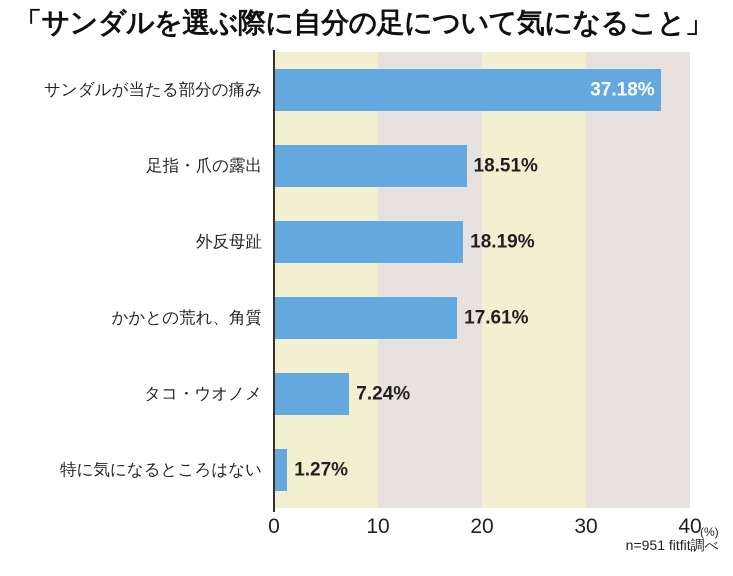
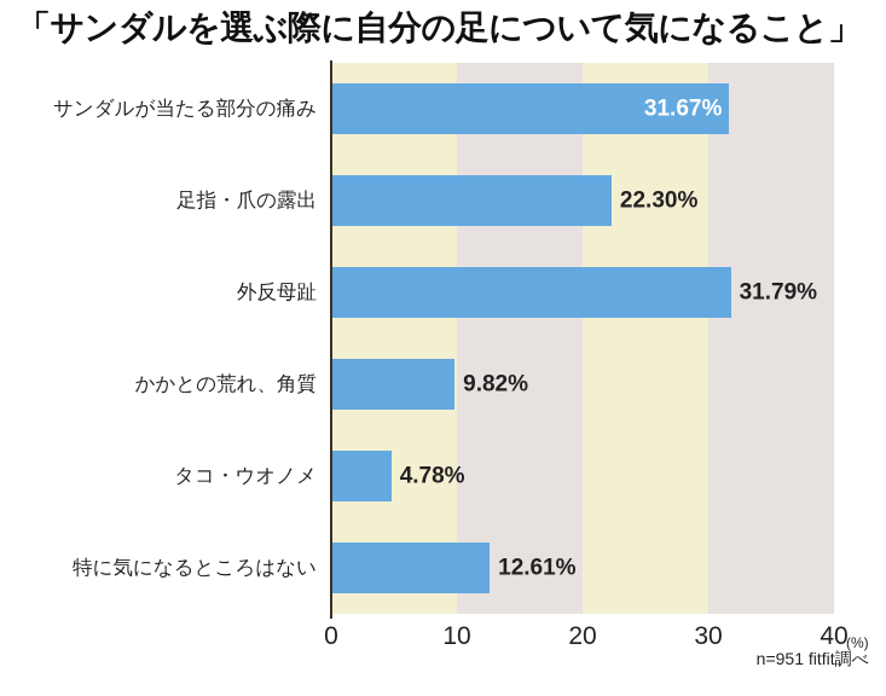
サンダルが当たる部分の痛み: 37.18% -> 31.67%
足指・爪の露出: 18.51% -> 22.30%
外反母趾: 18.19% -> 31.79%
かかとの荒れ、角質: 17.61% -> 9.82%
タコ・ウオノメ: 7.24% -> 4.78%
特に気になるところはない: 1.27% -> 12.61%
